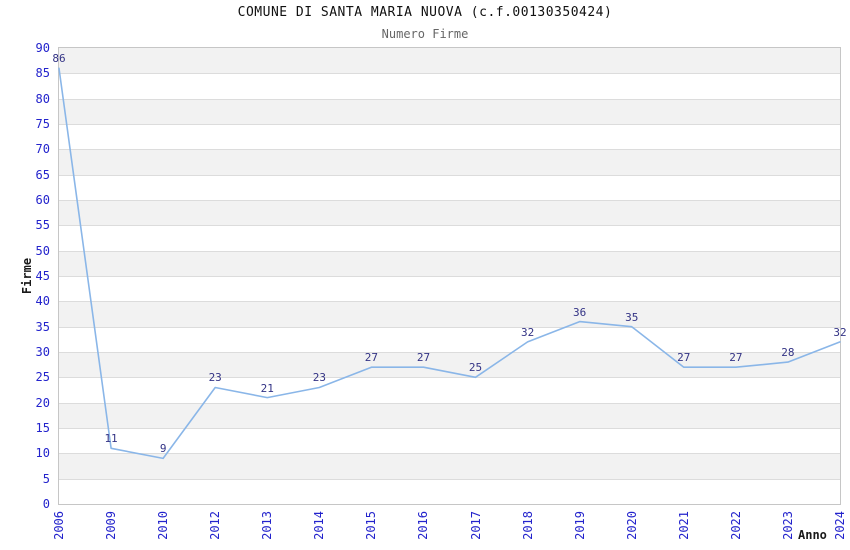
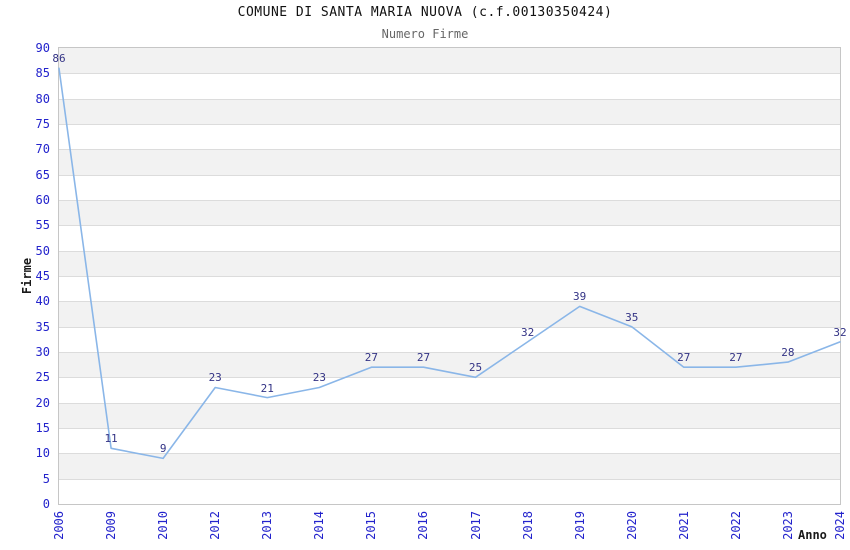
2019: 36 -> 39
